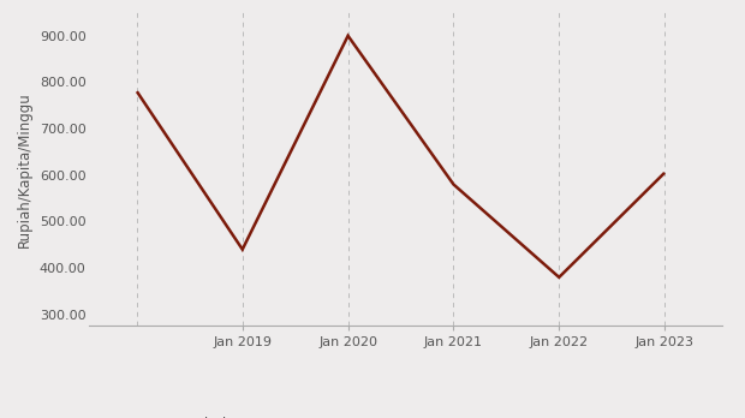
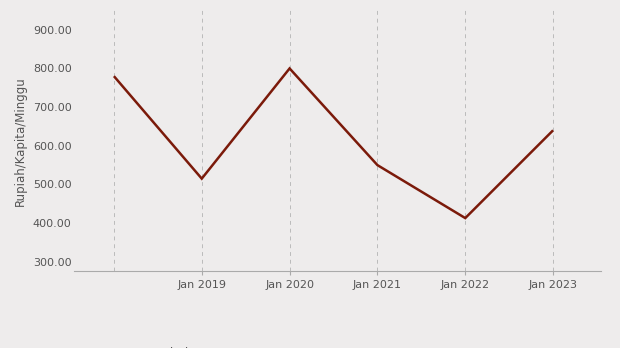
Jan 2019: 440 -> 515
Jan 2020: 900 -> 800
Jan 2021: 580 -> 550
Jan 2022: 380 -> 413
Jan 2023: 605 -> 640
